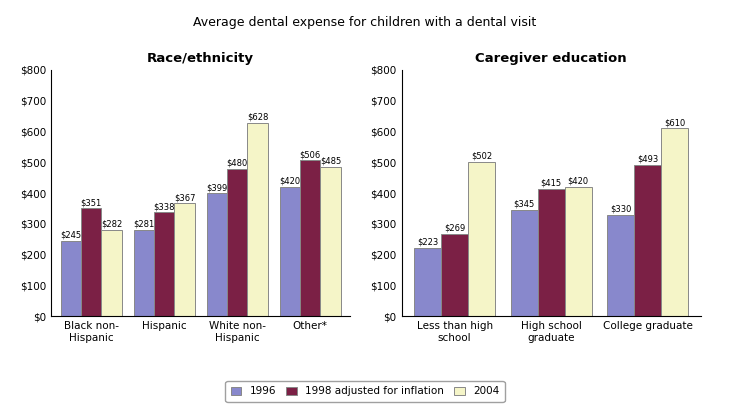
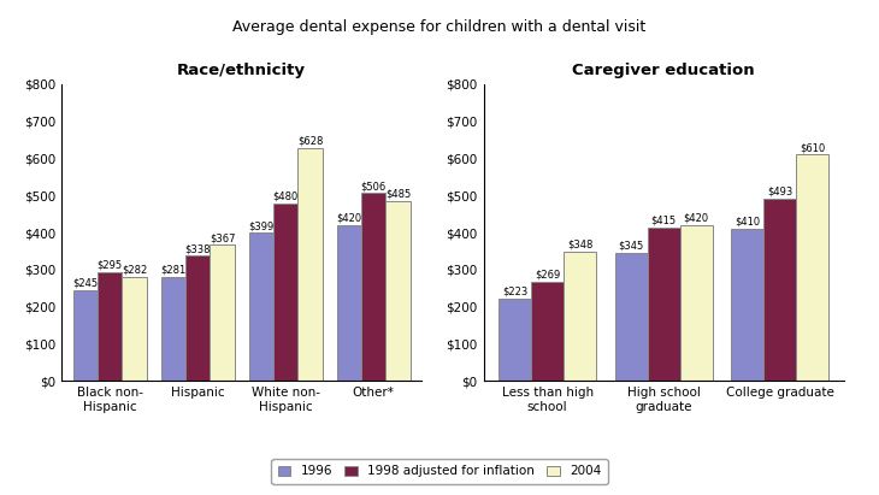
Race/ethnicity/1998 adjusted for inflation/Black non- Hispanic: $351 -> $295
Caregiver education/2004/Less than high school: $502 -> $348
Caregiver education/1996/College graduate: $330 -> $410
